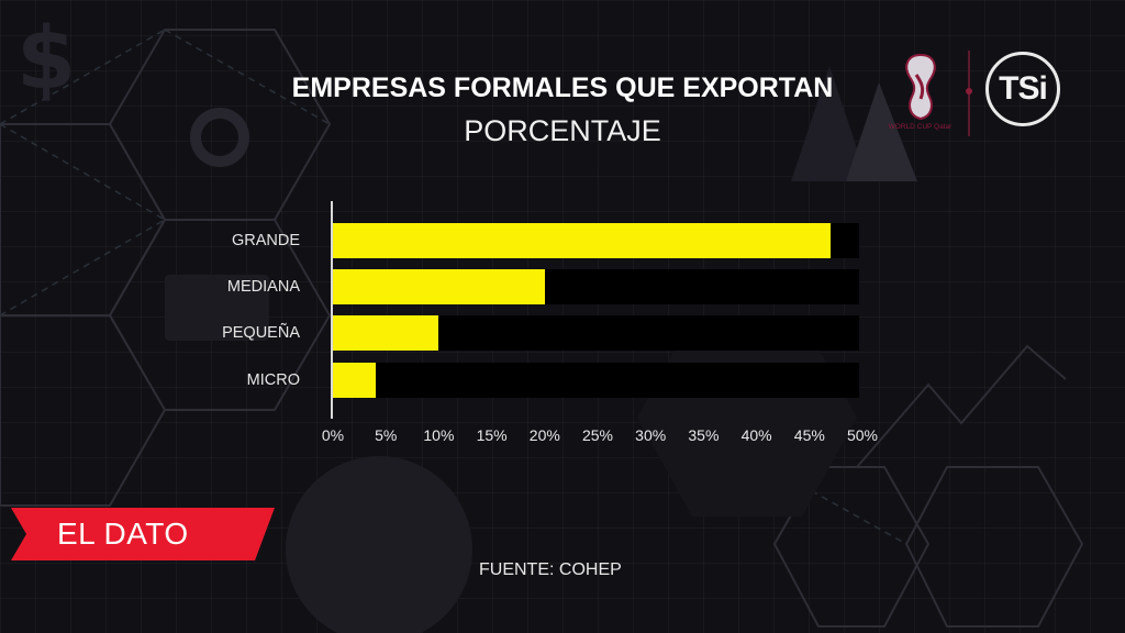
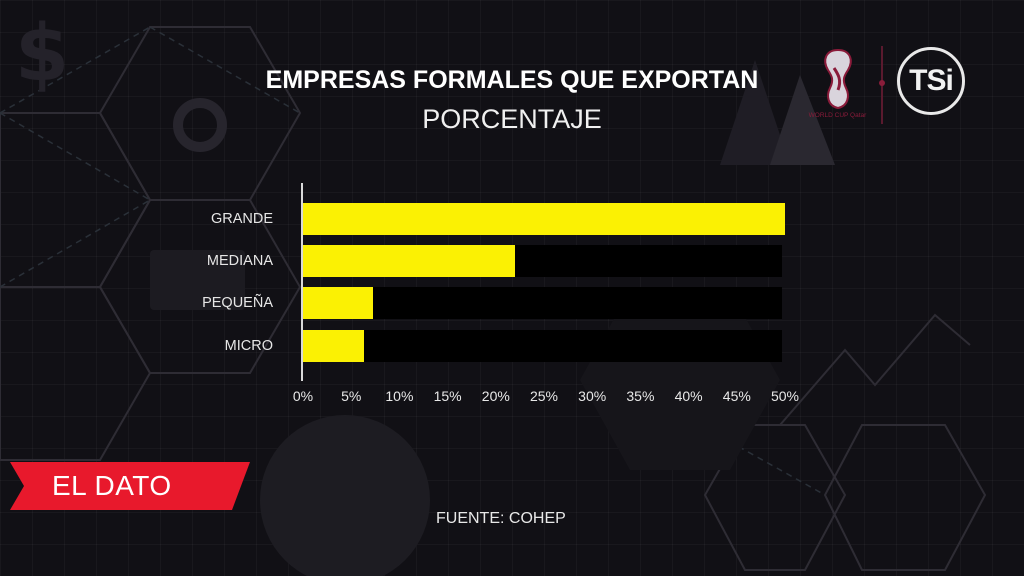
GRANDE: 47% -> 50%
MEDIANA: 20% -> 22%
PEQUEÑA: 10% -> 7%
MICRO: 4% -> 6%
